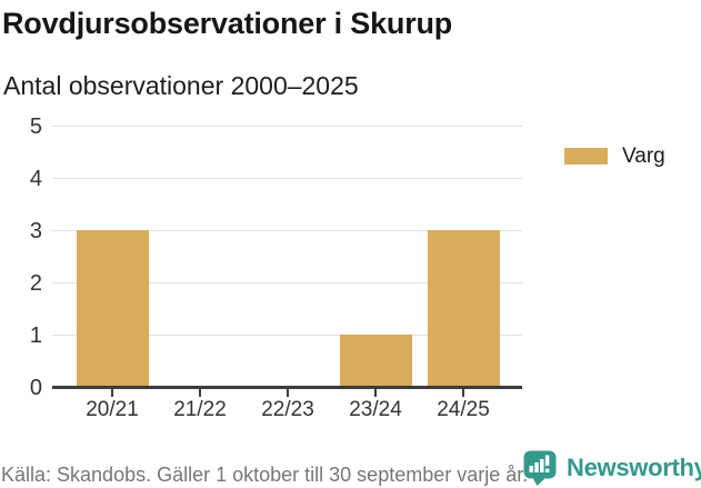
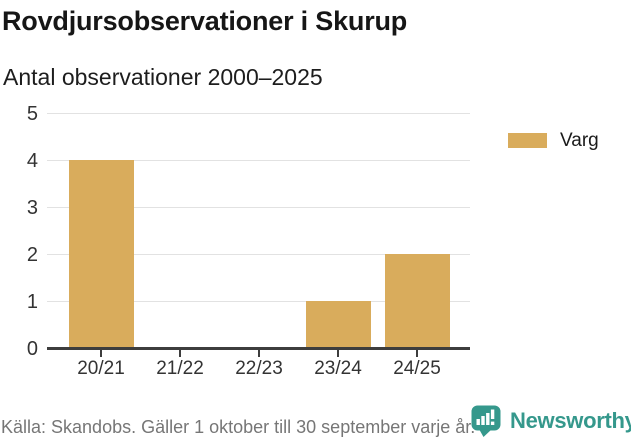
20/21: 3 -> 4
24/25: 3 -> 2
